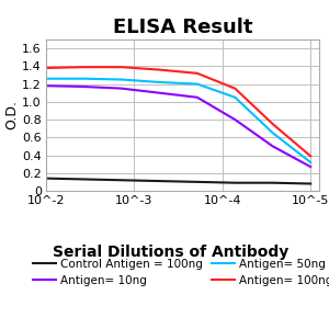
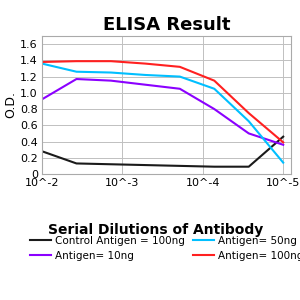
Control Antigen = 100ng/10^-2: 0.14 -> 0.28
Antigen= 10ng/10^-2: 1.18 -> 0.92
Antigen= 50ng/10^-2: 1.26 -> 1.36
Control Antigen = 100ng/10^-5: 0.08 -> 0.46
Antigen= 10ng/10^-5: 0.27 -> 0.36
Antigen= 50ng/10^-5: 0.32 -> 0.14
